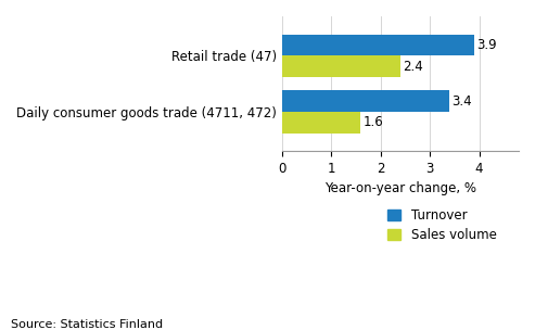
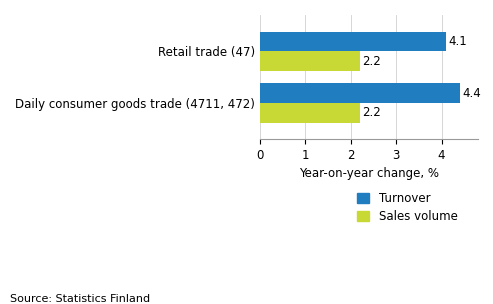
Turnover/Retail trade (47): 3.9 -> 4.1
Sales volume/Retail trade (47): 2.4 -> 2.2
Turnover/Daily consumer goods trade (4711, 472): 3.4 -> 4.4
Sales volume/Daily consumer goods trade (4711, 472): 1.6 -> 2.2
